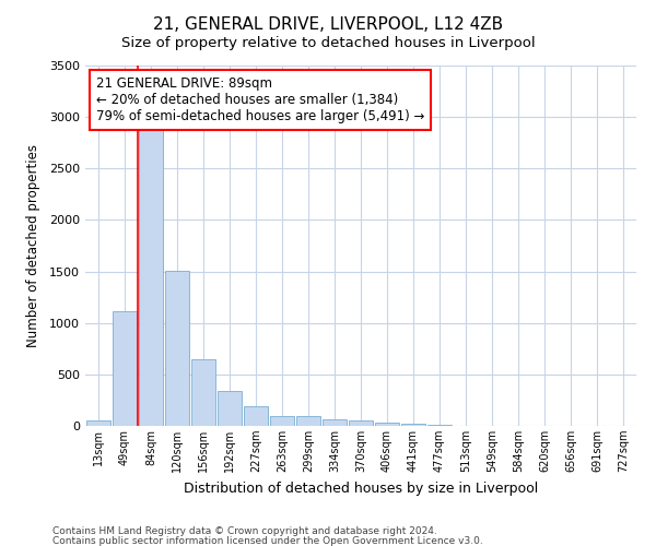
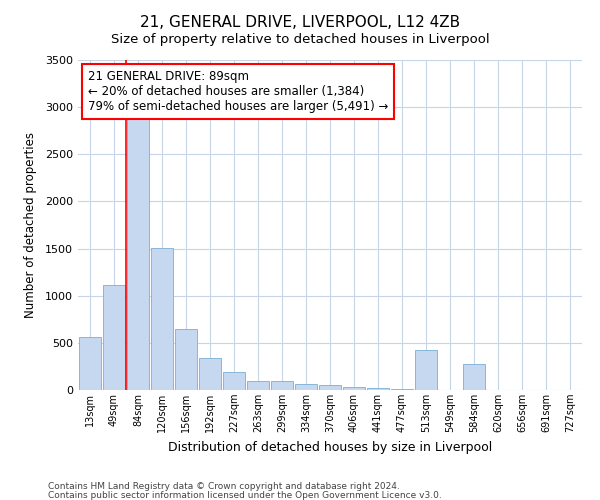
13sqm: 50 -> 560
513sqm: 0 -> 420
584sqm: 0 -> 280
